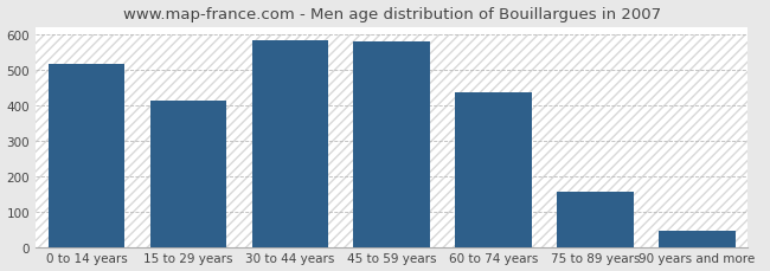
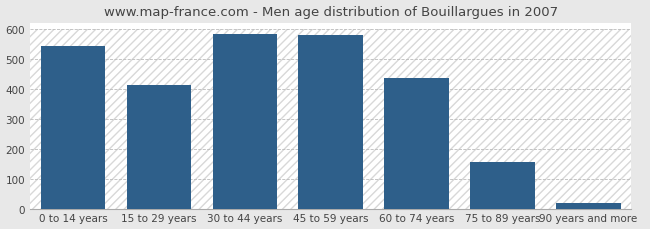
0 to 14 years: 515 -> 543
90 years and more: 45 -> 20
